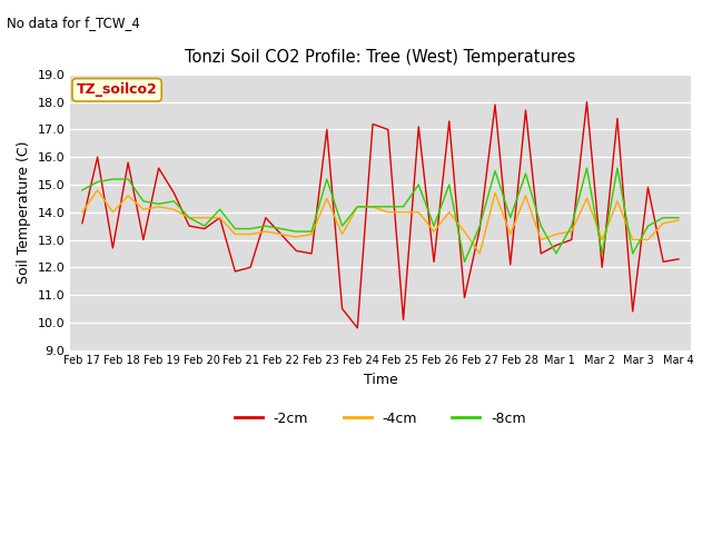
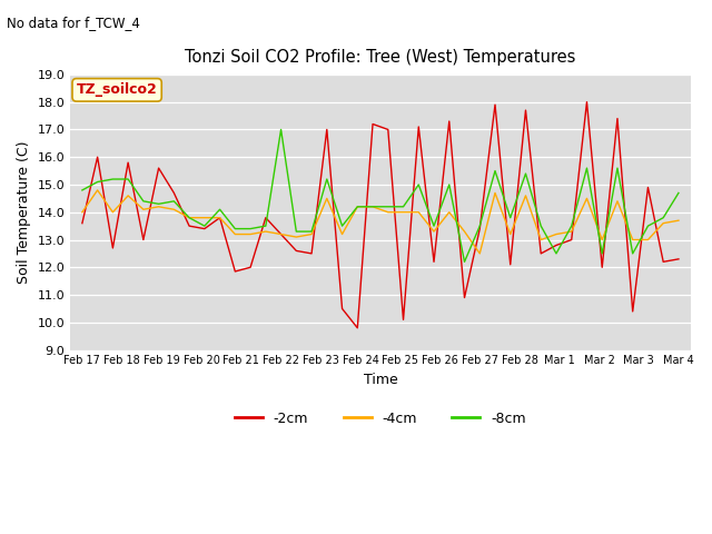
-8cm/Feb 22: 13.4 -> 17.0
-8cm/Mar 4: 13.8 -> 14.7
